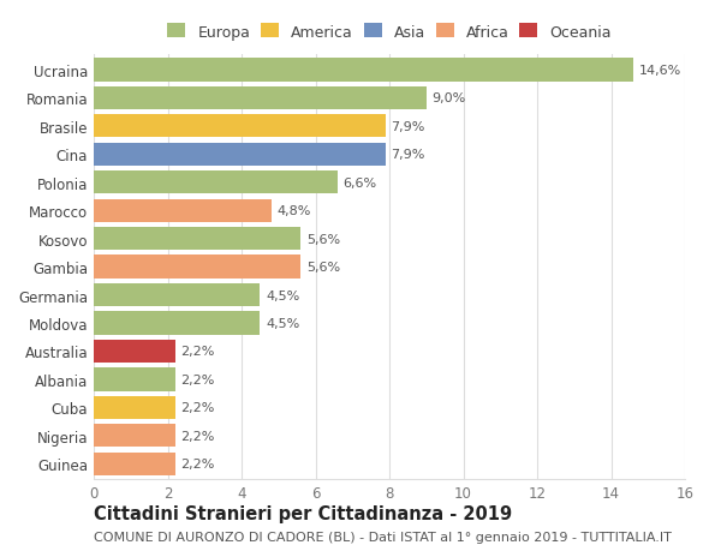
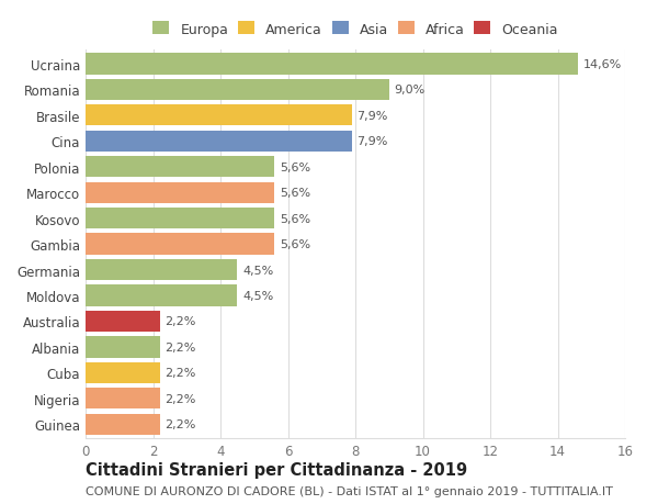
Polonia: 6,6% -> 5,6%
Marocco: 4,8% -> 5,6%
